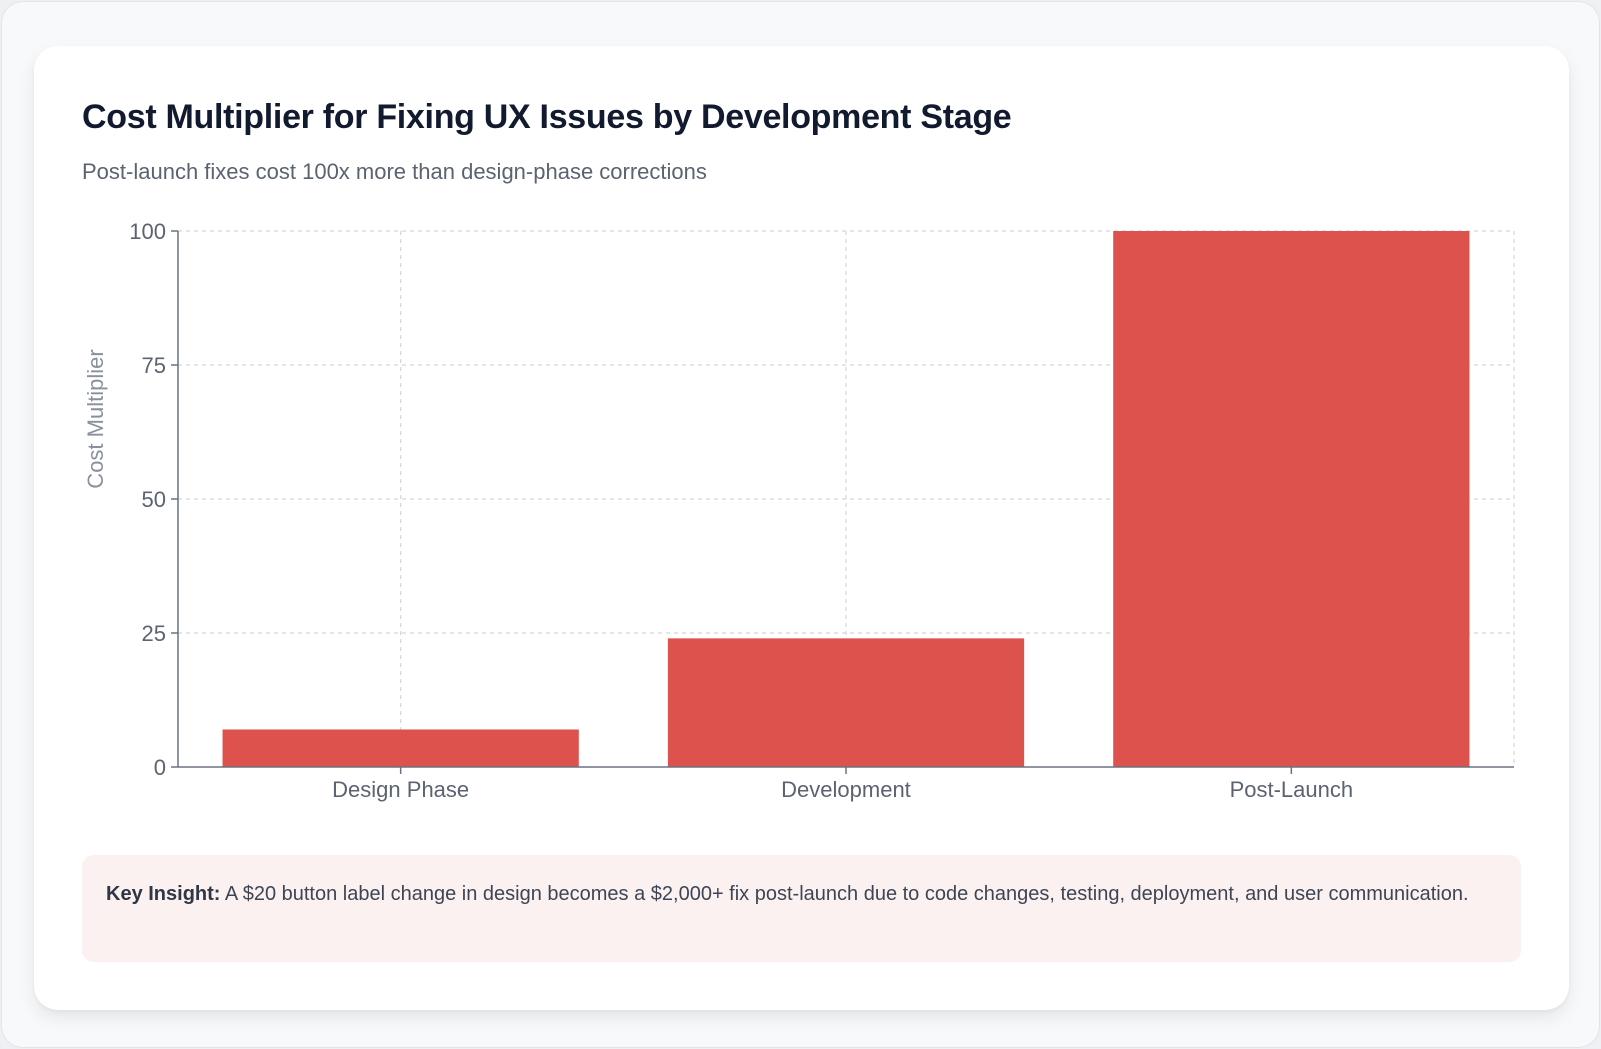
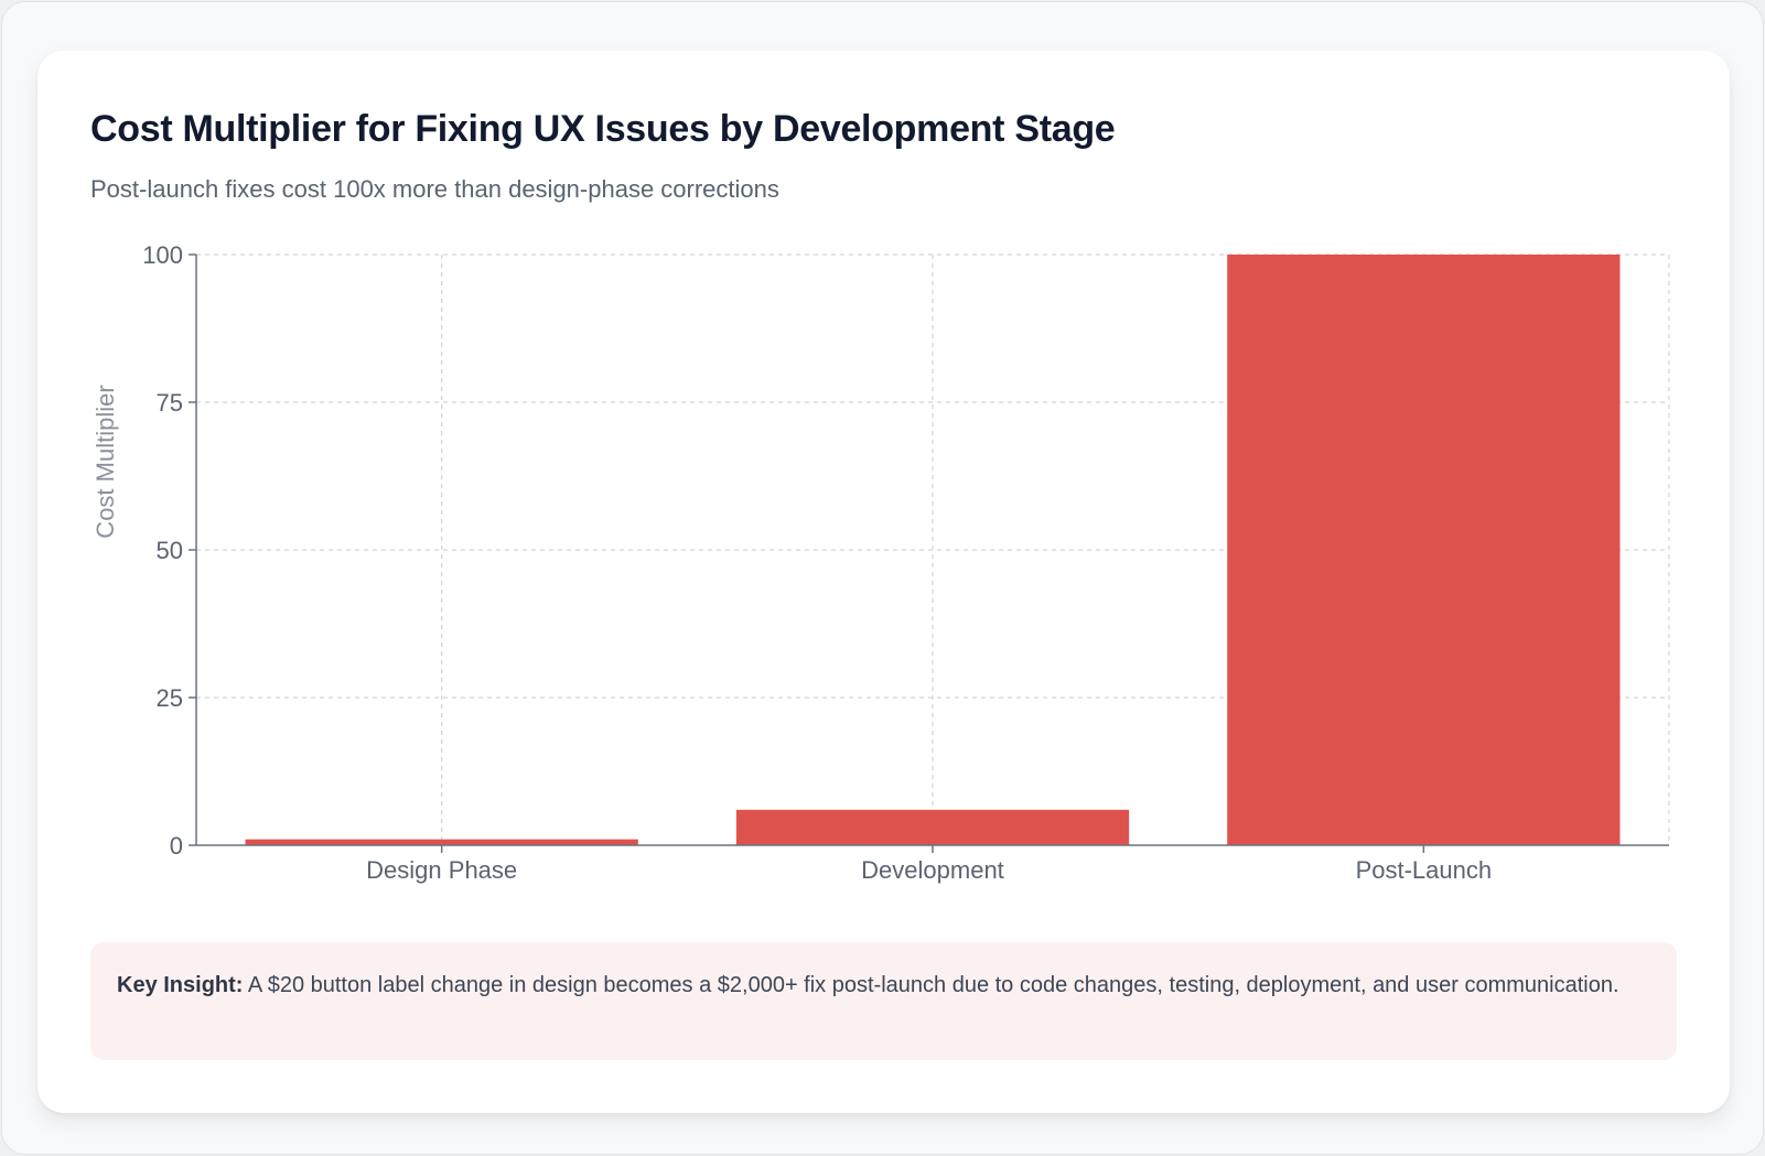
Design Phase: 7 -> 1
Development: 24 -> 6
